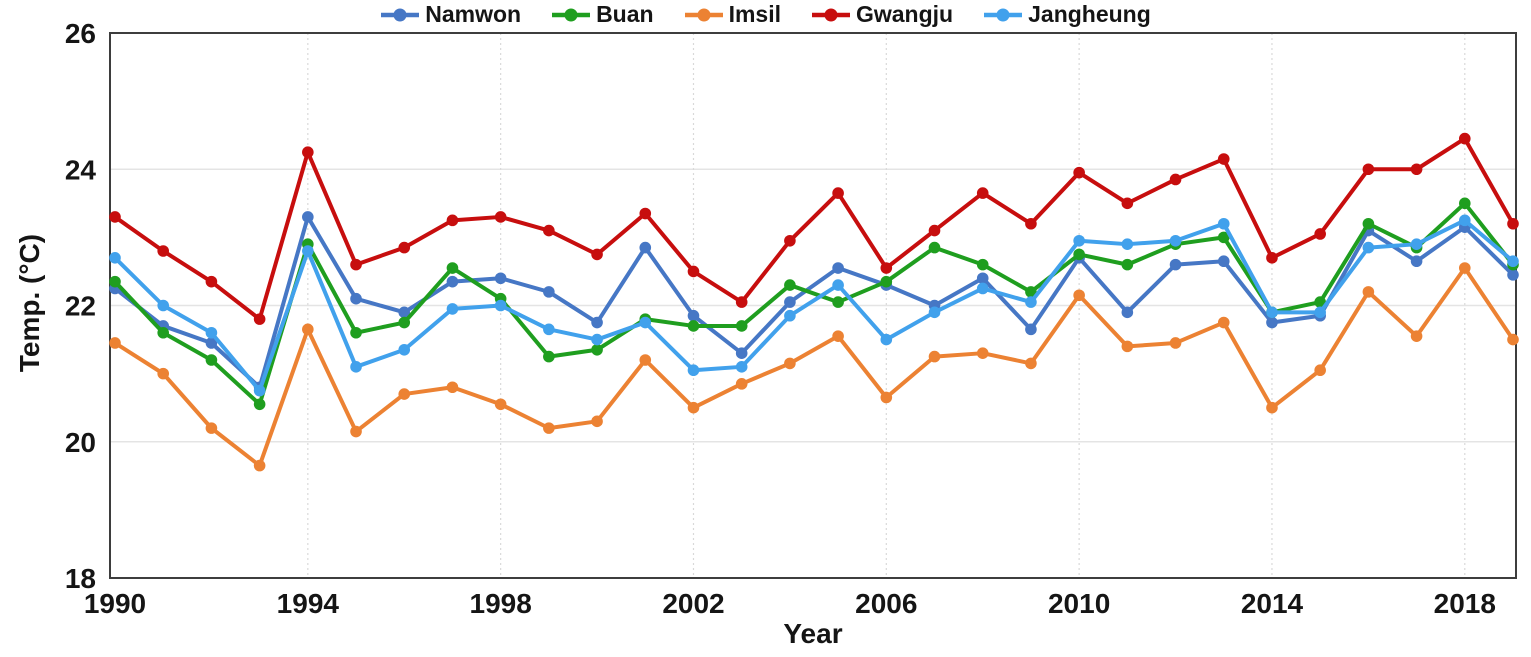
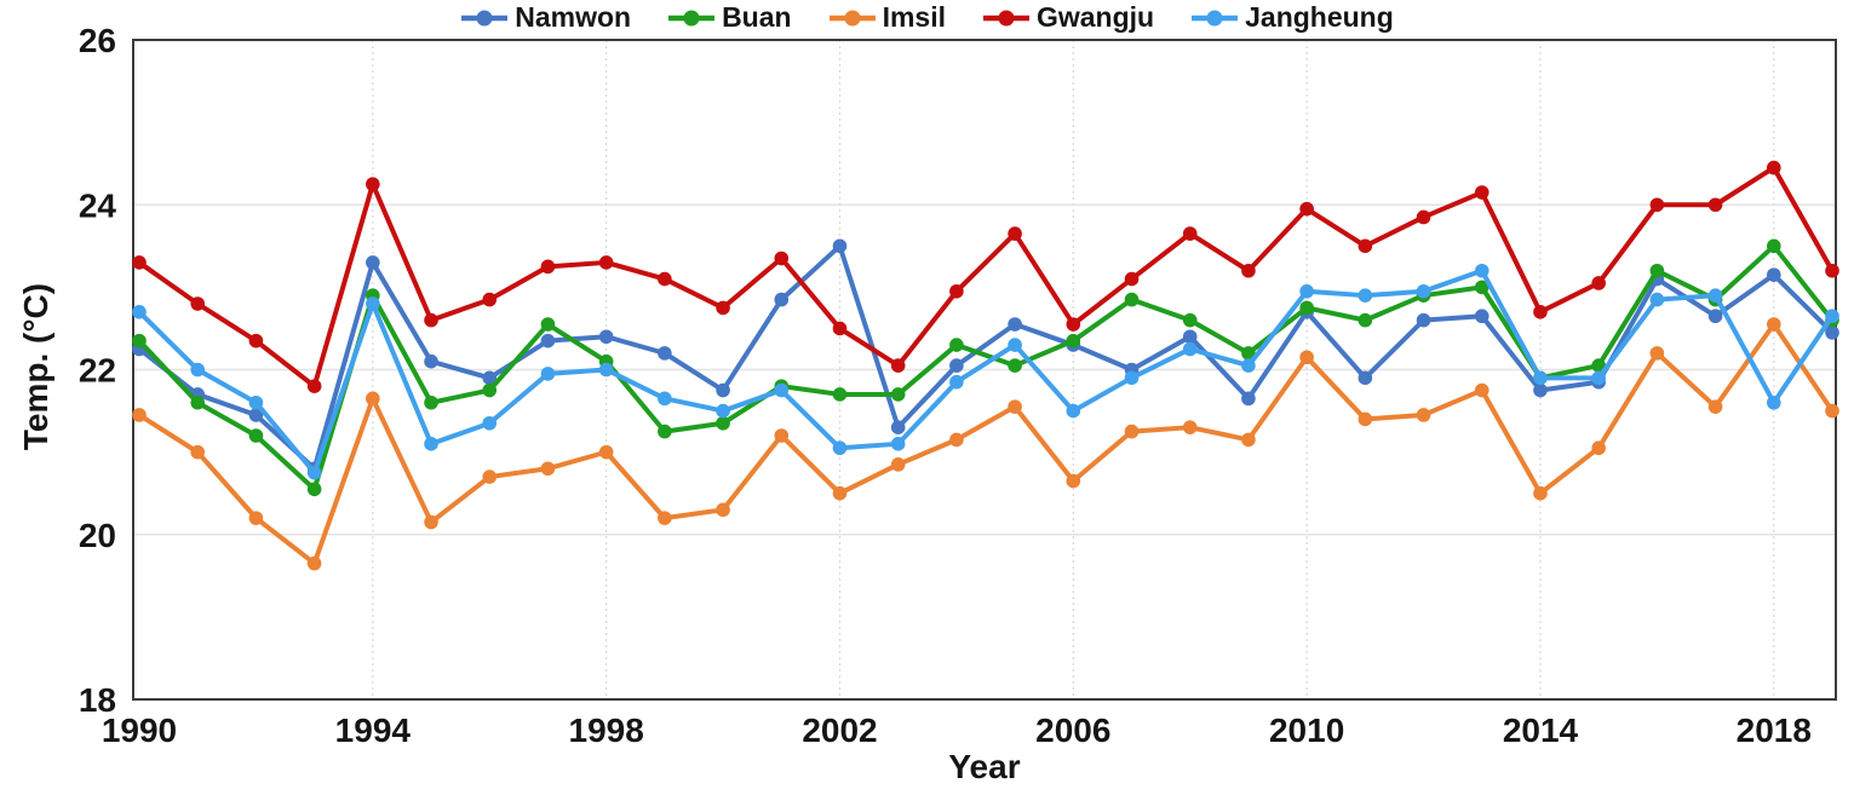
Imsil/1998: 20.6 -> 21.0
Namwon/2002: 21.9 -> 23.5
Jangheung/2018: 23.2 -> 21.6
